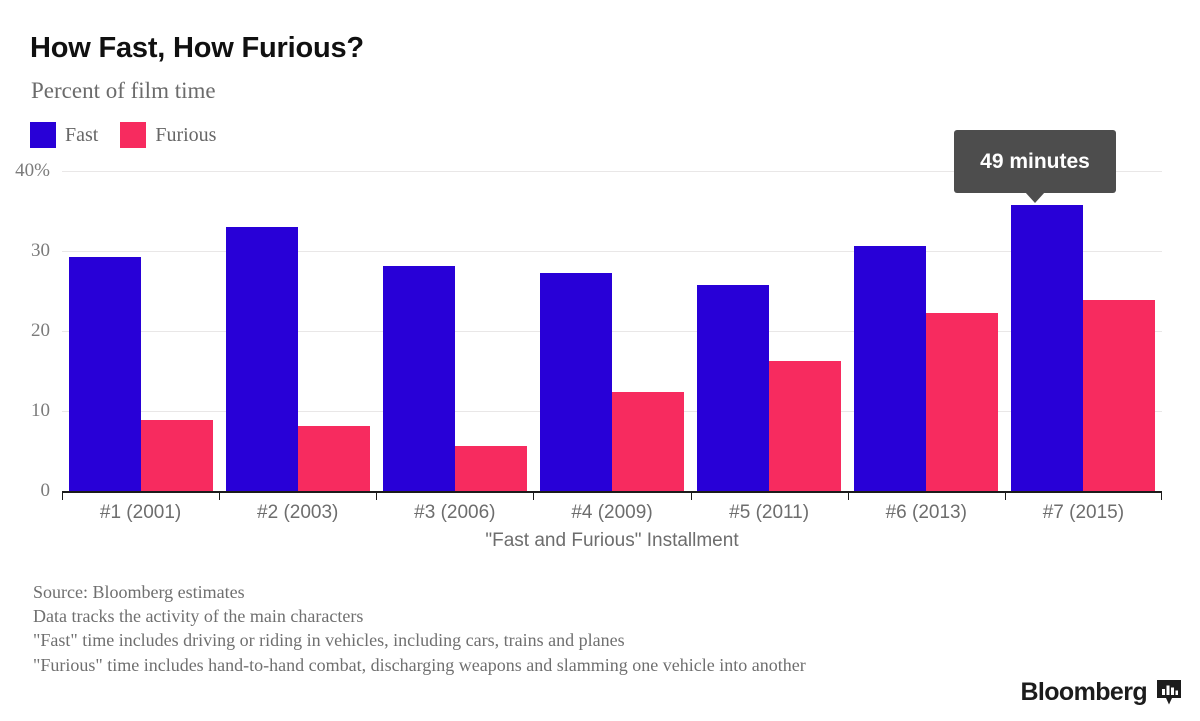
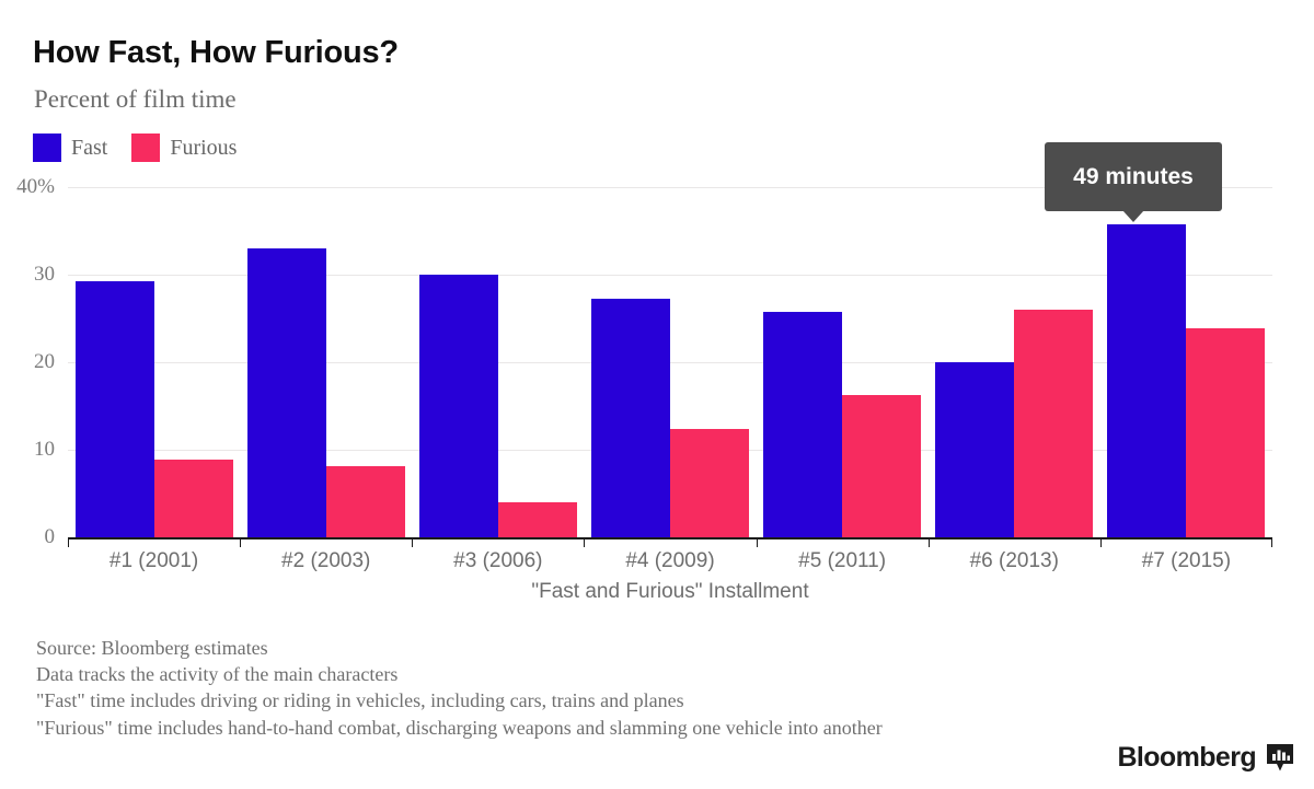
Fast/#3 (2006): 28% -> 30%
Furious/#3 (2006): 6% -> 4%
Fast/#6 (2013): 31% -> 20%
Furious/#6 (2013): 22% -> 26%
